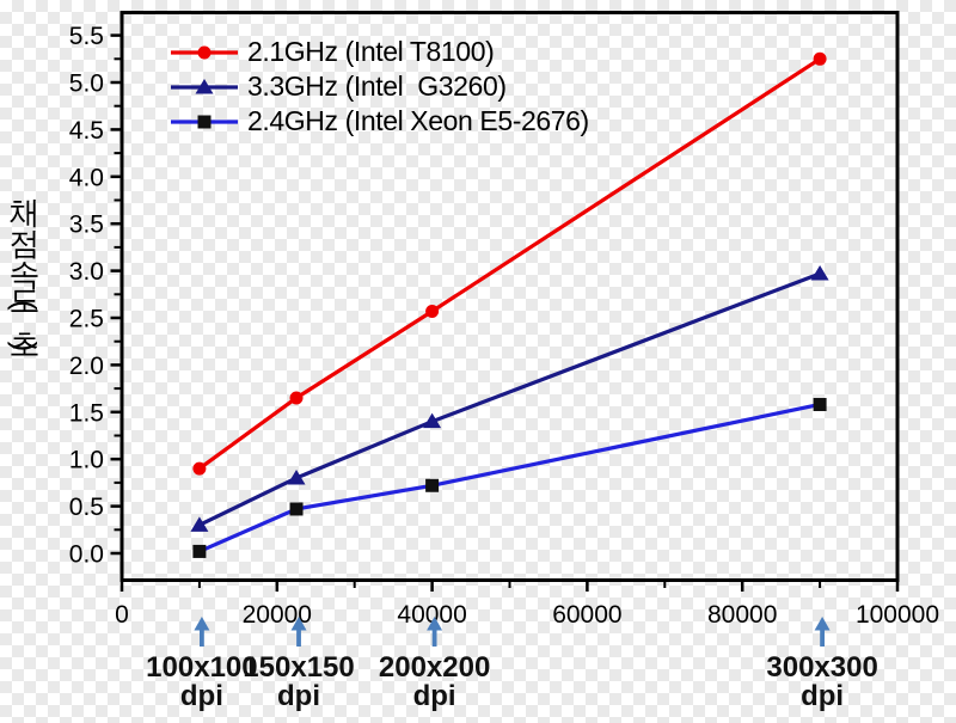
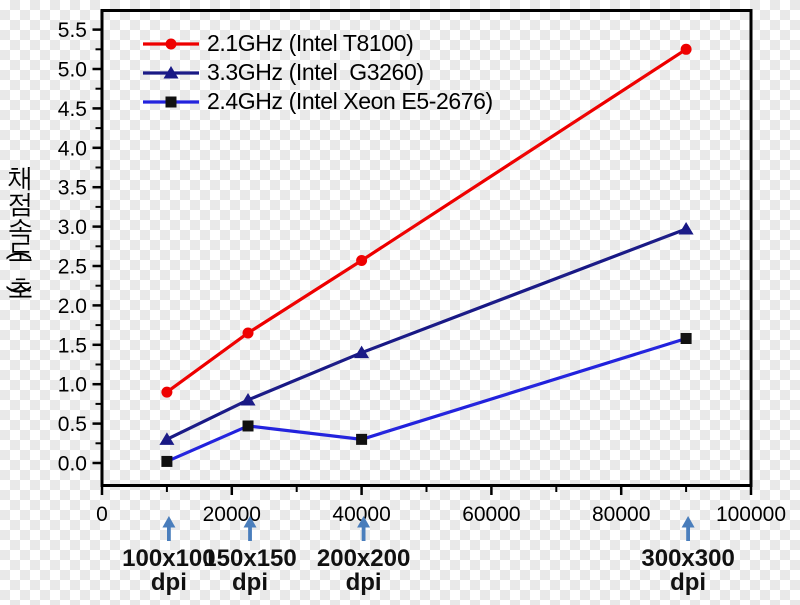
2.4GHz (Intel Xeon E5-2676)/40000: 0.7 -> 0.3
